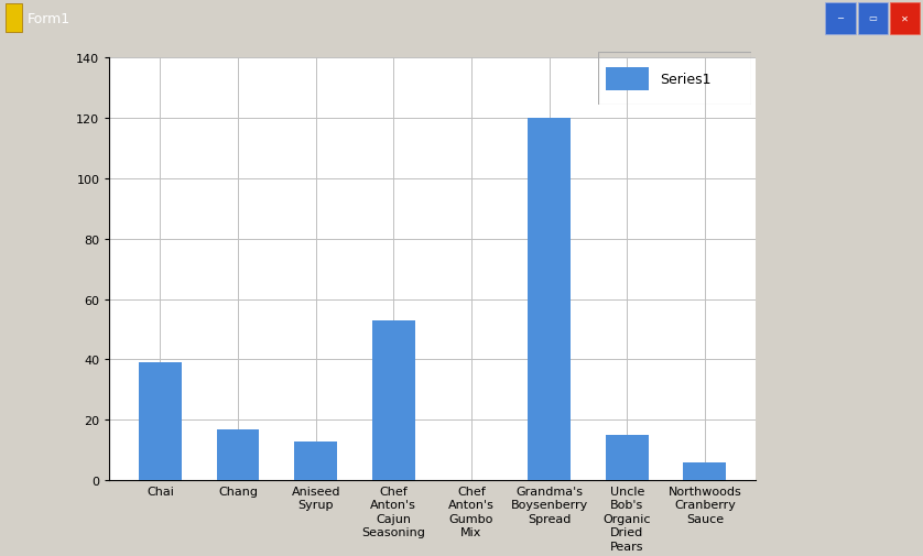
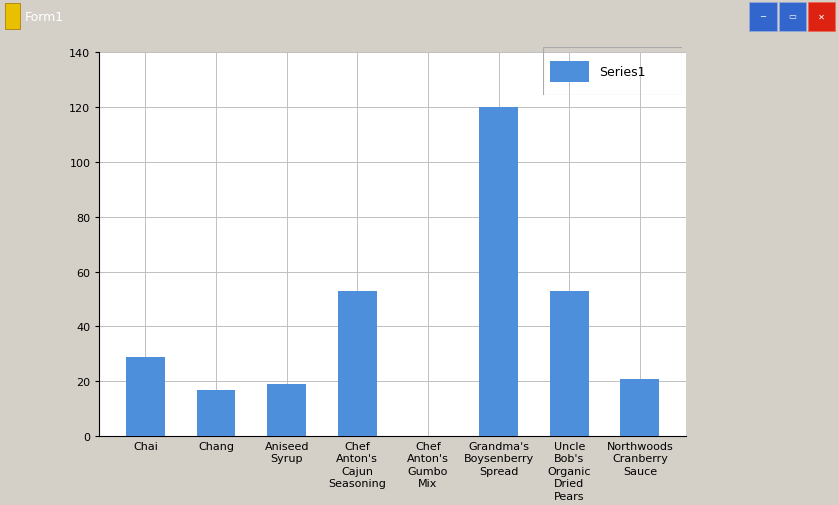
Chai: 39 -> 29
Aniseed Syrup: 13 -> 19
Uncle Bob's Organic Dried Pears: 15 -> 53
Northwoods Cranberry Sauce: 6 -> 21
